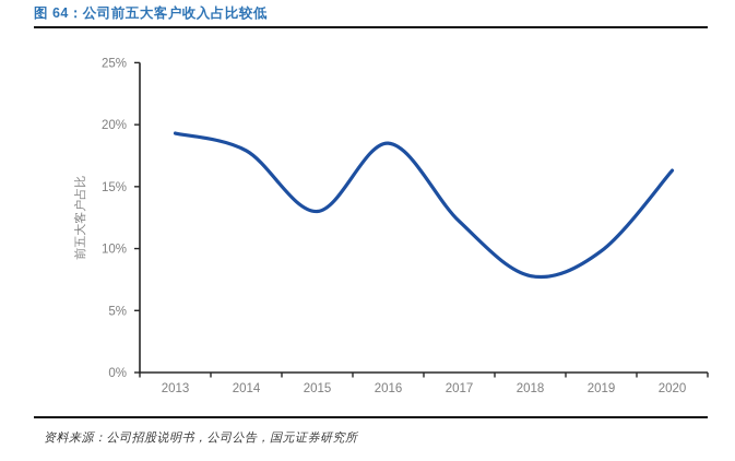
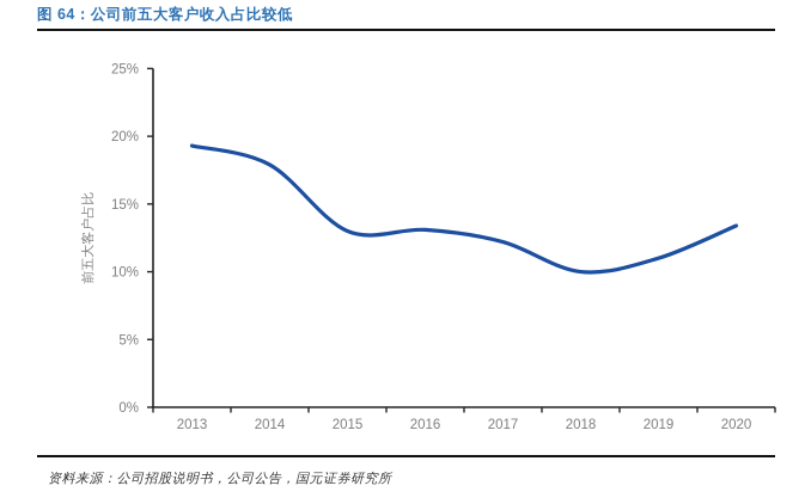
2016: 18.5% -> 13.1%
2018: 7.8% -> 10.0%
2019: 9.8% -> 11.0%
2020: 16.3% -> 13.4%
